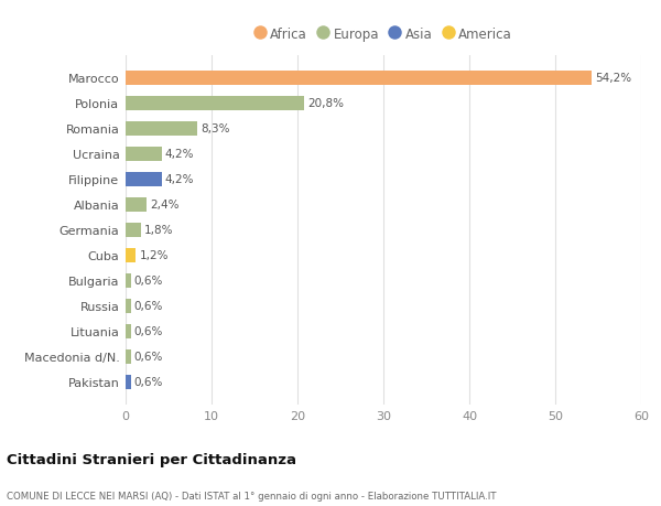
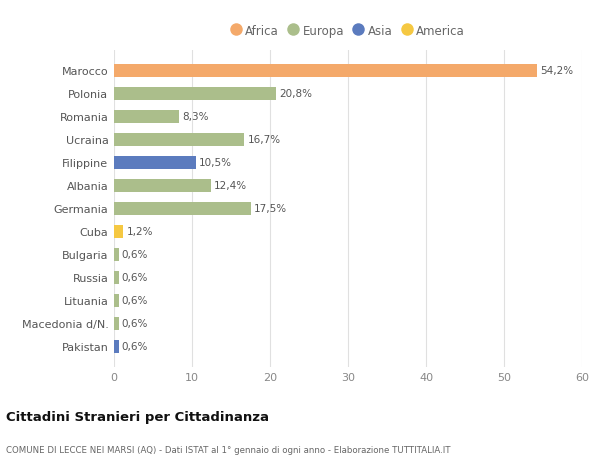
Ucraina: 4,2% -> 16,7%
Filippine: 4,2% -> 10,5%
Albania: 2,4% -> 12,4%
Germania: 1,8% -> 17,5%
